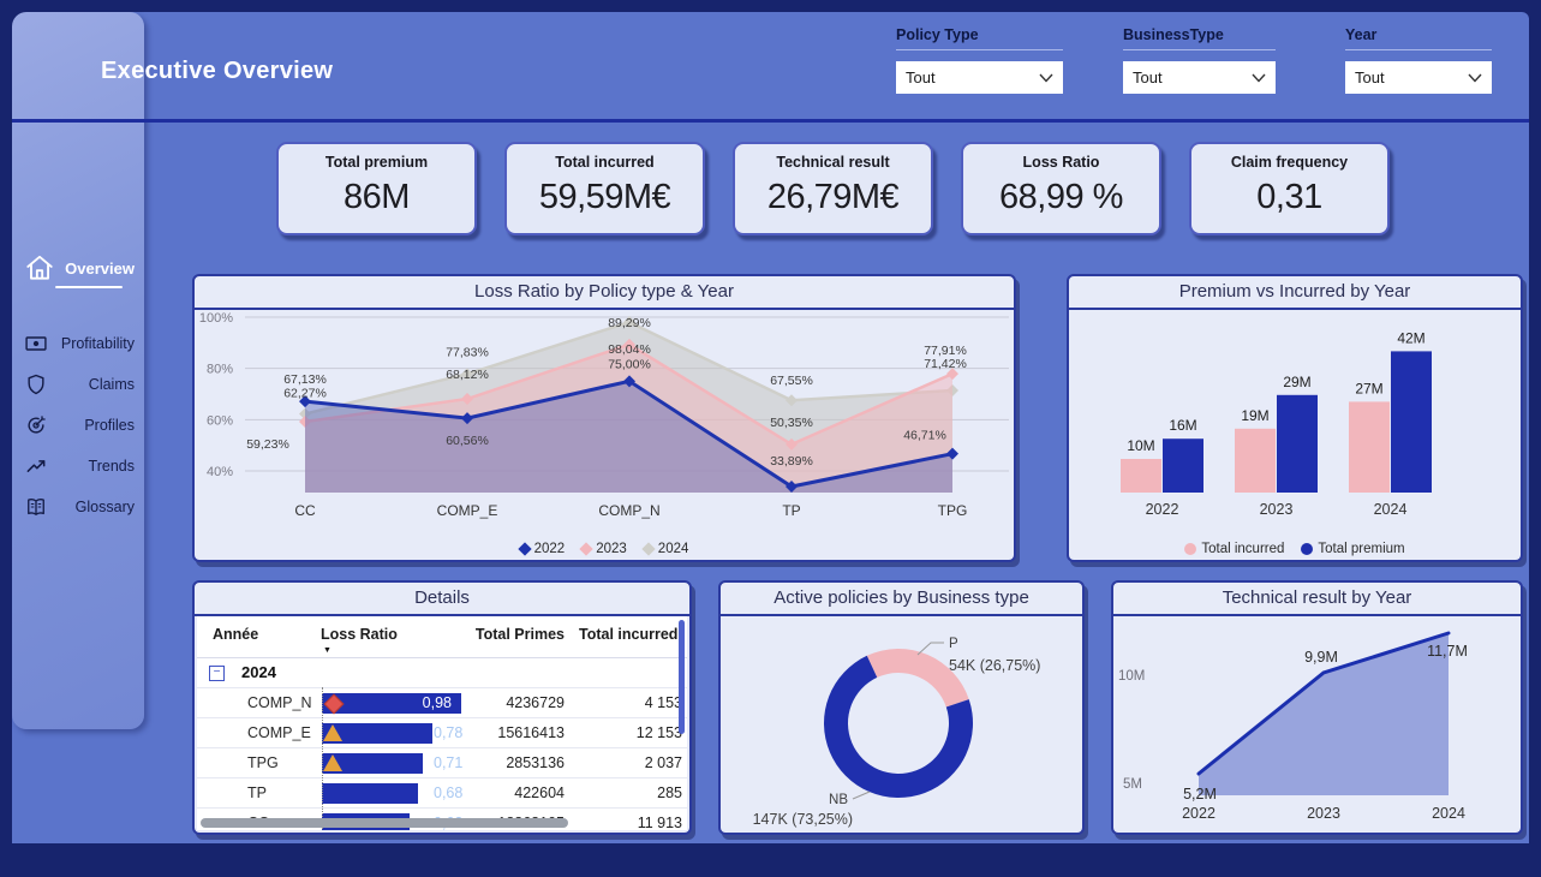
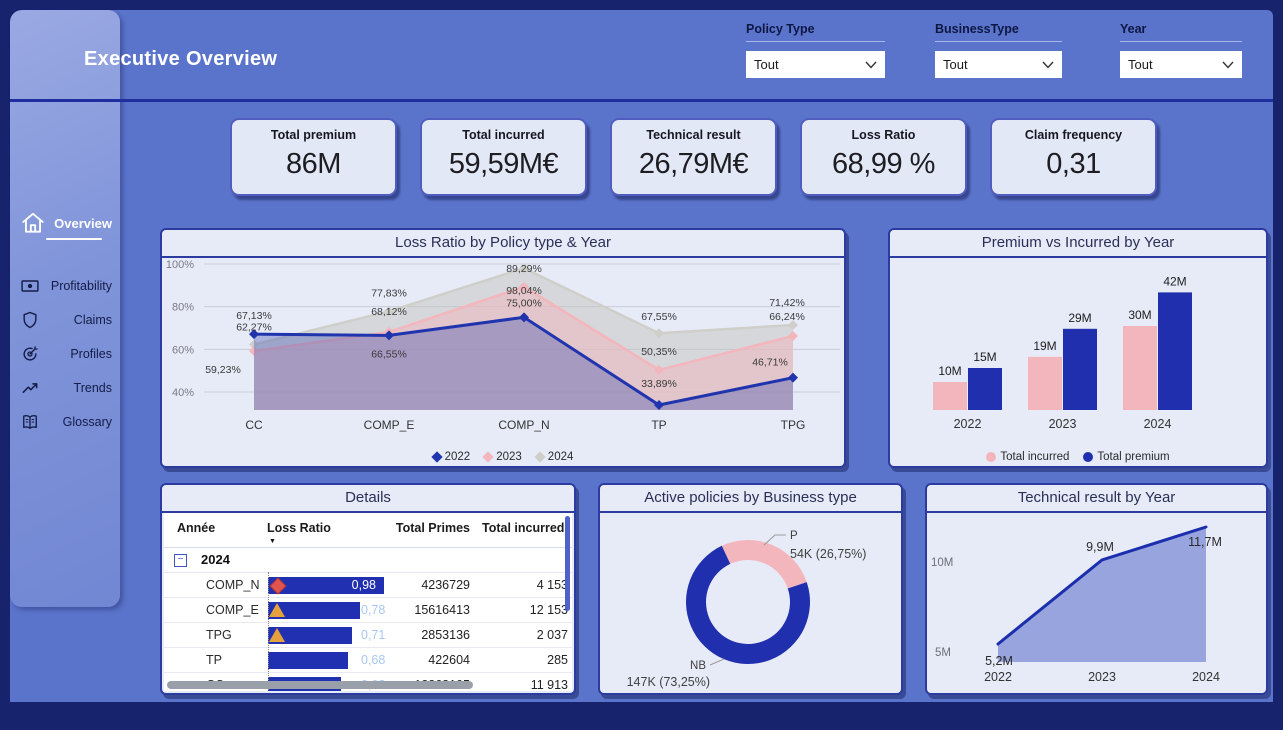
Loss Ratio by Policy type & Year/2022/COMP_E: 60,56% -> 66,55%
Loss Ratio by Policy type & Year/2023/TPG: 77,91% -> 66,24%
Premium vs Incurred by Year/Total premium/2022: 16M -> 15M
Premium vs Incurred by Year/Total incurred/2024: 27M -> 30M
